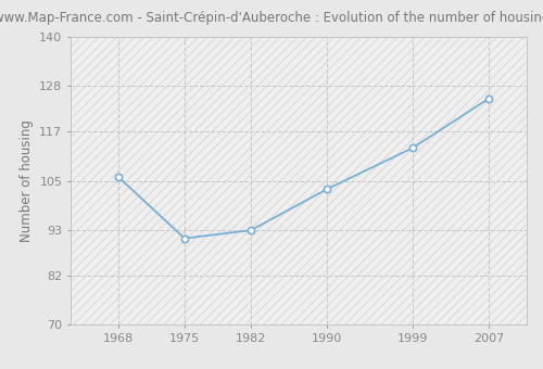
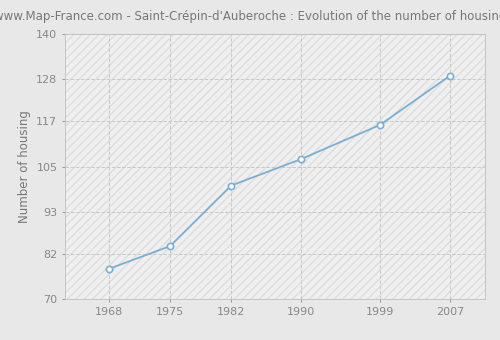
1968: 106 -> 78
1975: 91 -> 84
1982: 93 -> 100
1990: 103 -> 107
1999: 113 -> 116
2007: 125 -> 129
